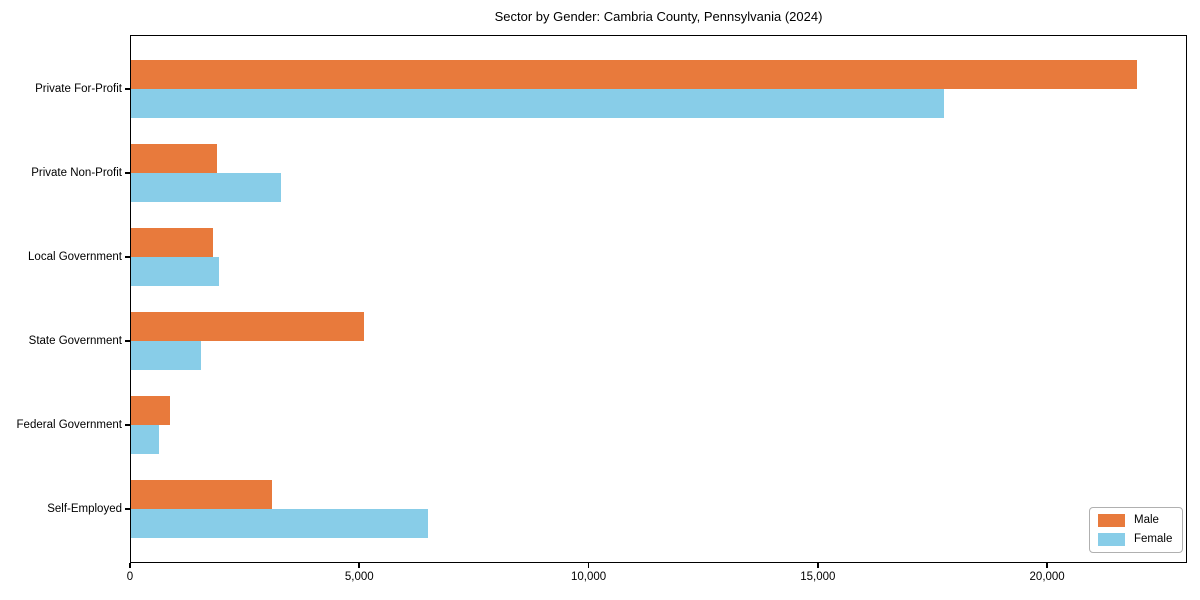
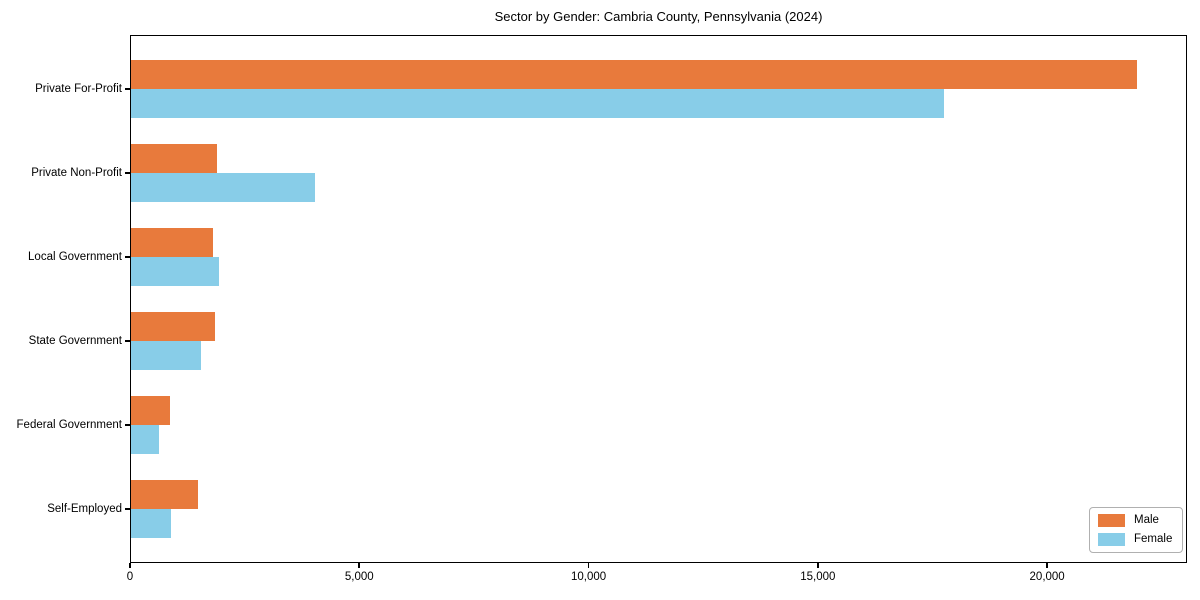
Female/Private Non-Profit: 3300 -> 4000
Male/State Government: 5100 -> 1800
Male/Self-Employed: 3100 -> 1500
Female/Self-Employed: 6500 -> 900
